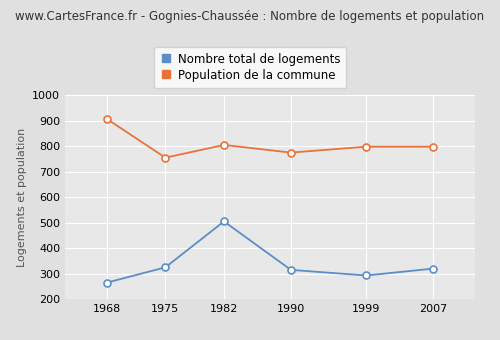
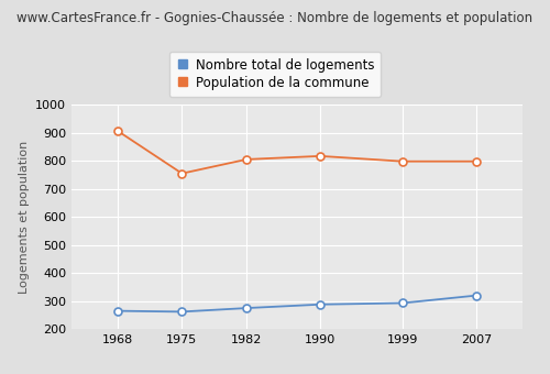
Nombre total de logements/1975: 325 -> 262
Nombre total de logements/1982: 505 -> 275
Nombre total de logements/1990: 315 -> 288
Population de la commune/1990: 775 -> 817
